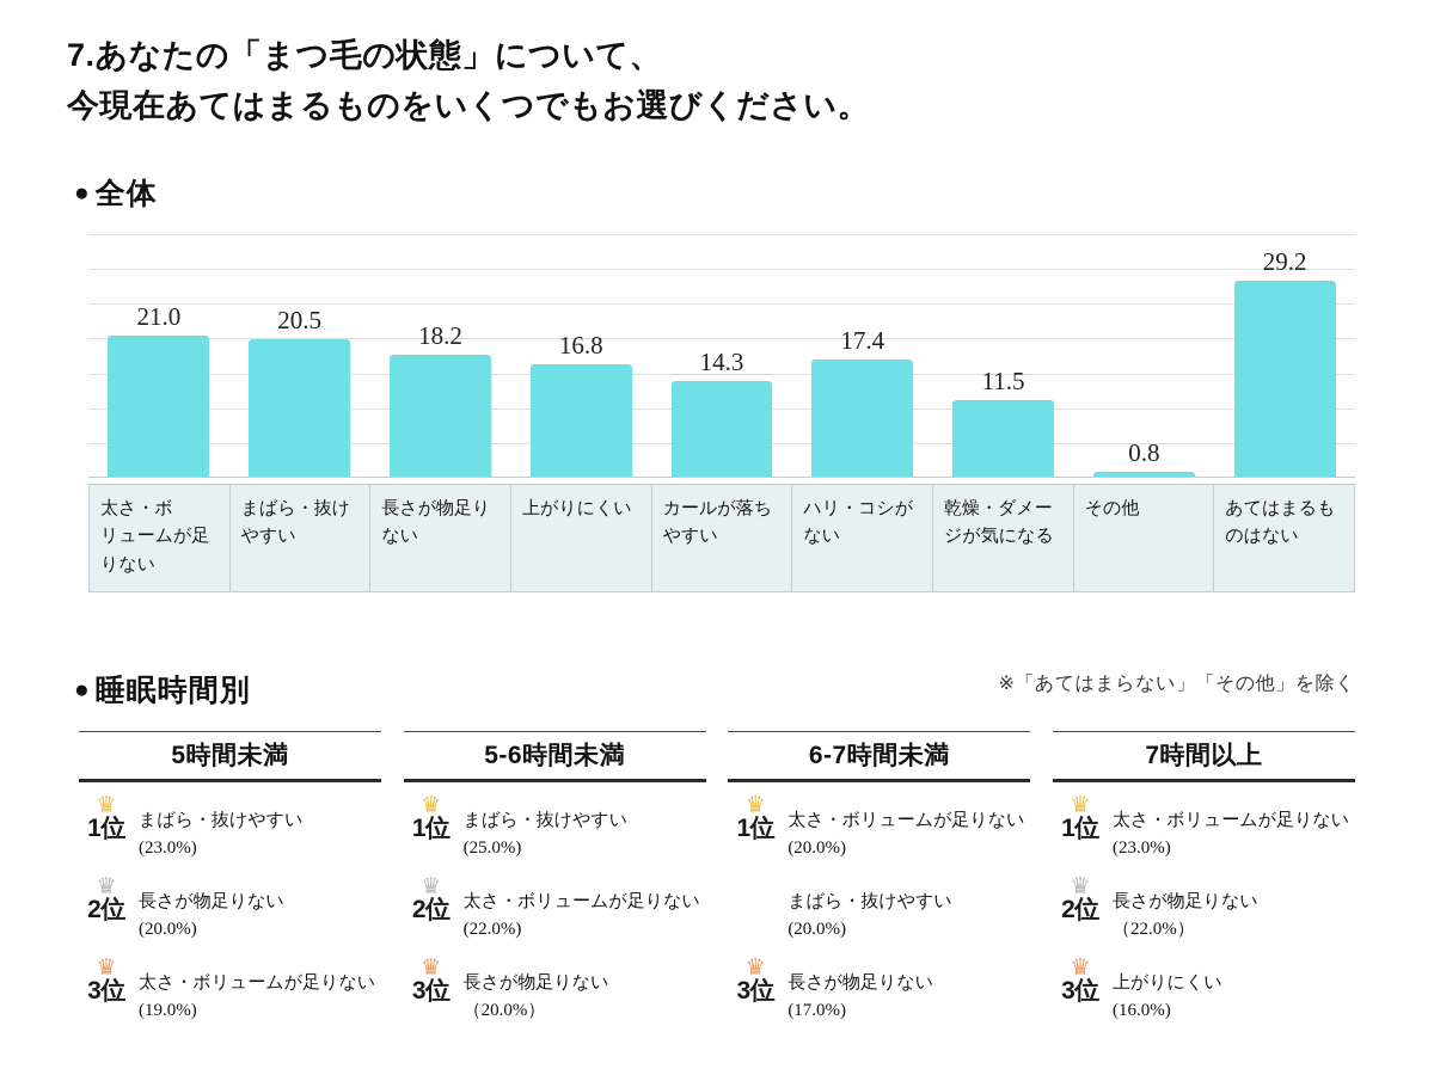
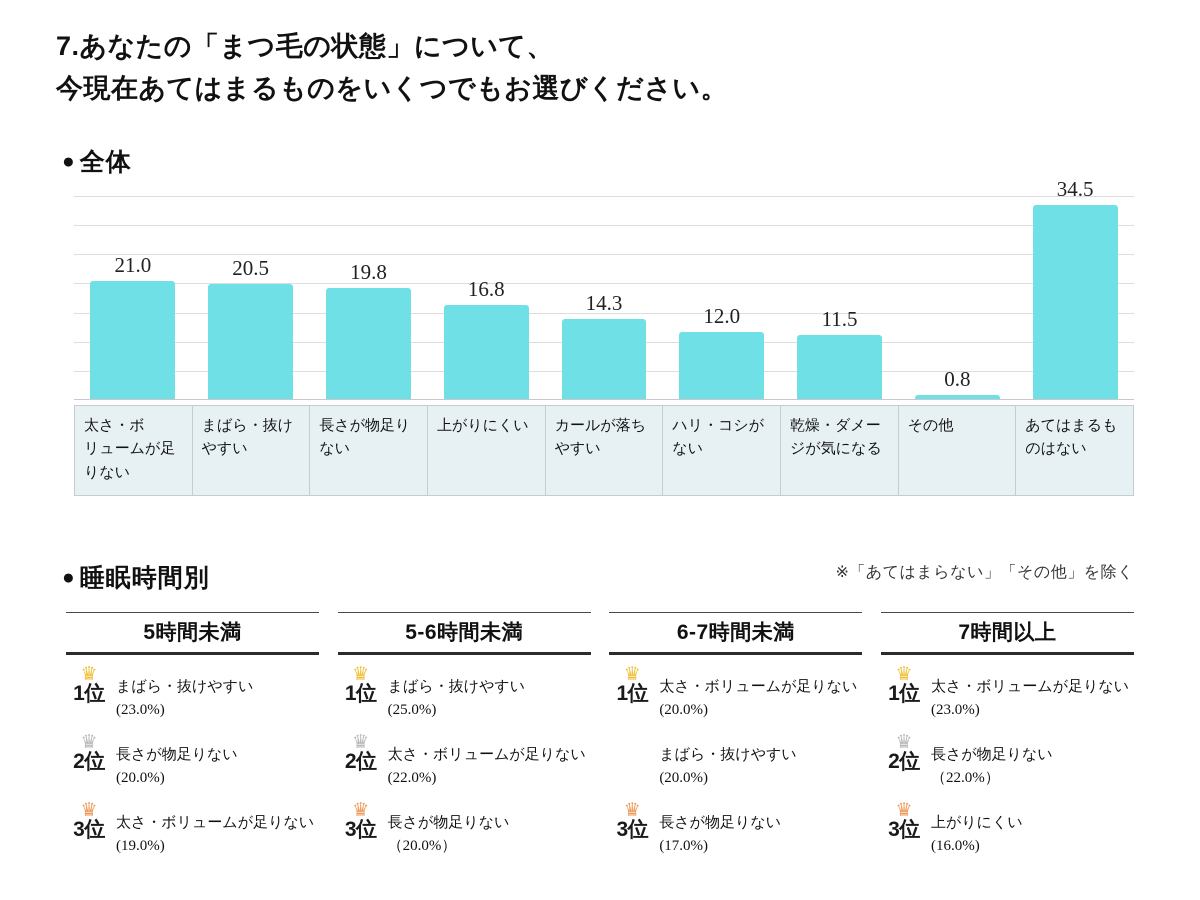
長さが物足りない: 18.2 -> 19.8
ハリ・コシがない: 17.4 -> 12.0
あてはまるものはない: 29.2 -> 34.5
